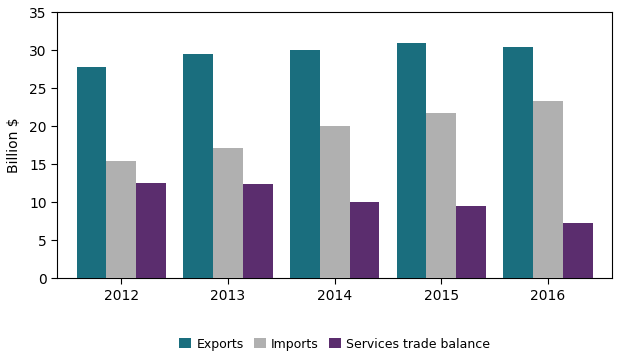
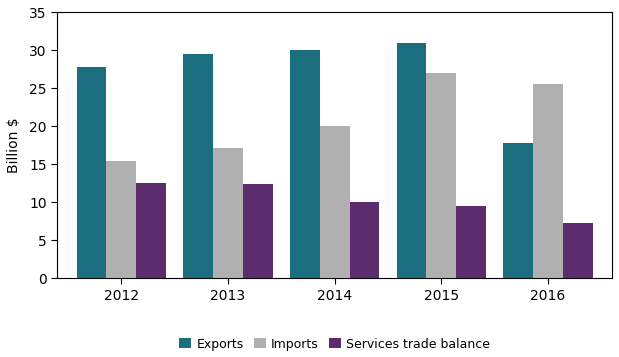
Imports/2015: 21.8 -> 27.0
Exports/2016: 30.5 -> 17.8
Imports/2016: 23.3 -> 25.6
